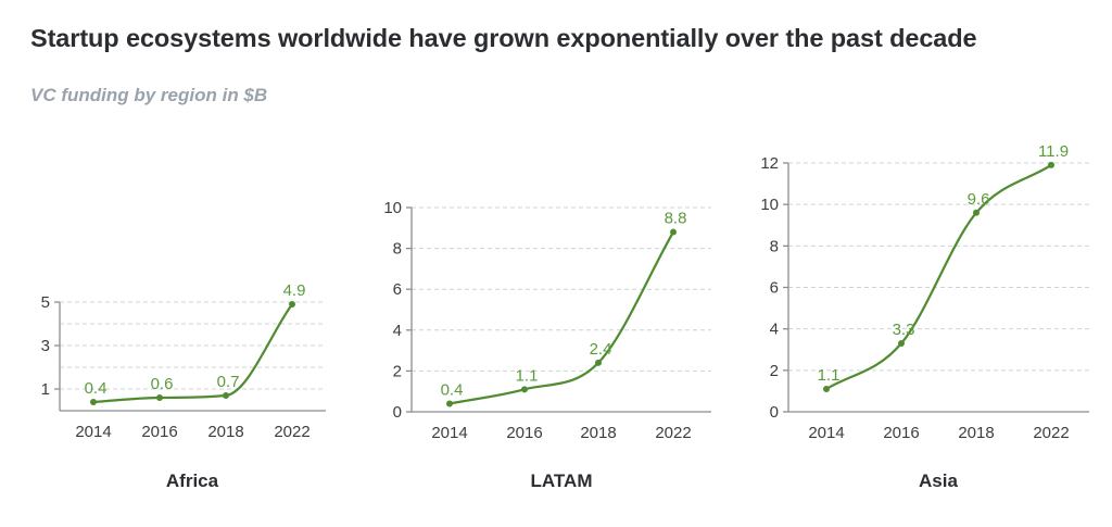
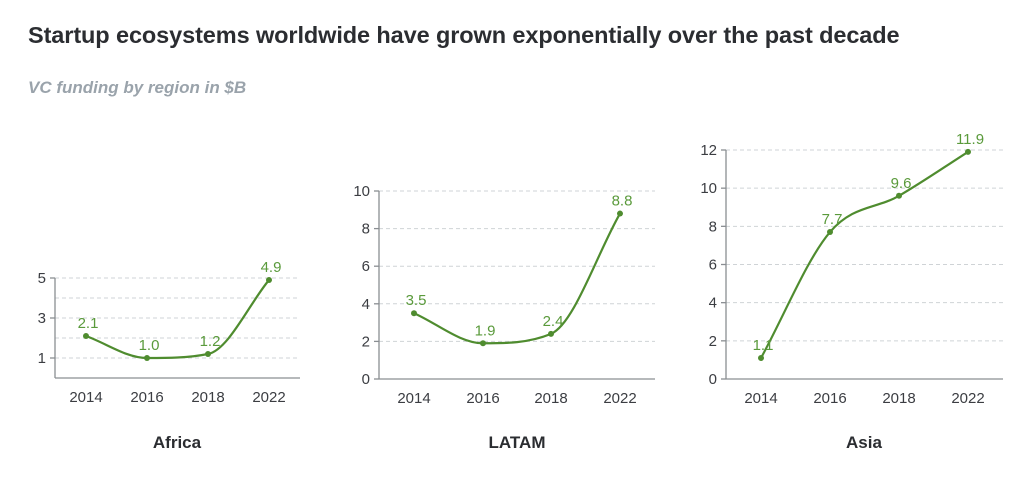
Africa/2014: 0.4 -> 2.1
Africa/2016: 0.6 -> 1.0
Africa/2018: 0.7 -> 1.2
LATAM/2014: 0.4 -> 3.5
LATAM/2016: 1.1 -> 1.9
Asia/2016: 3.3 -> 7.7
